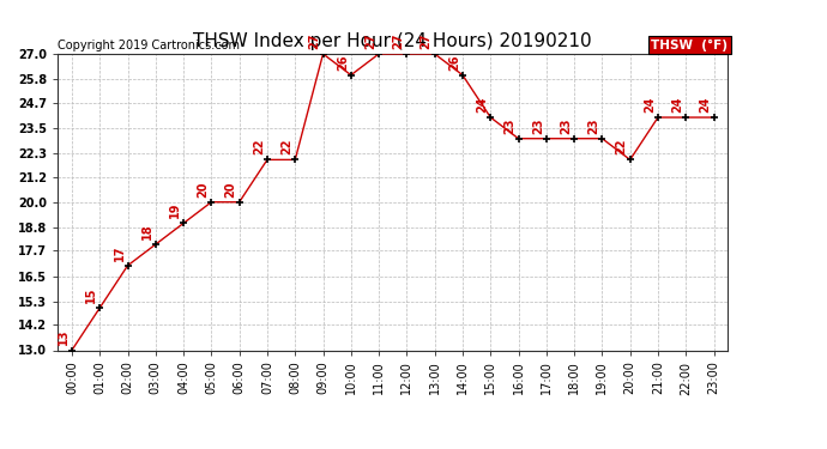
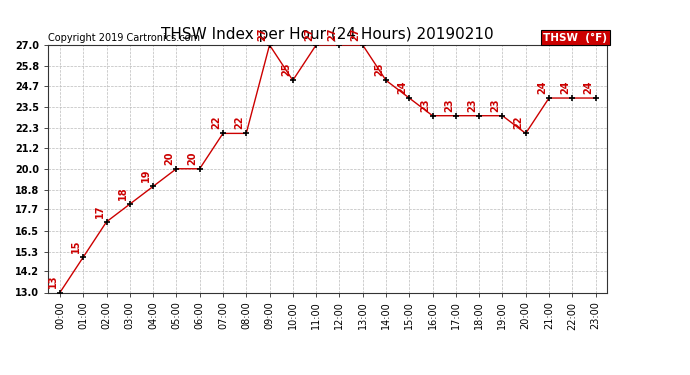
10:00: 26 -> 25
14:00: 26 -> 25
